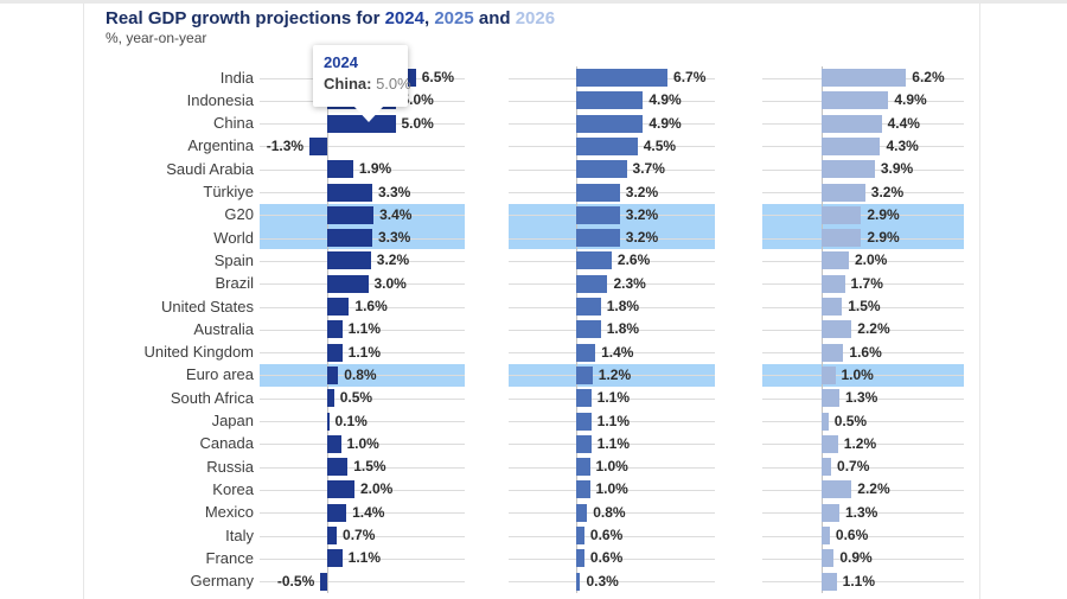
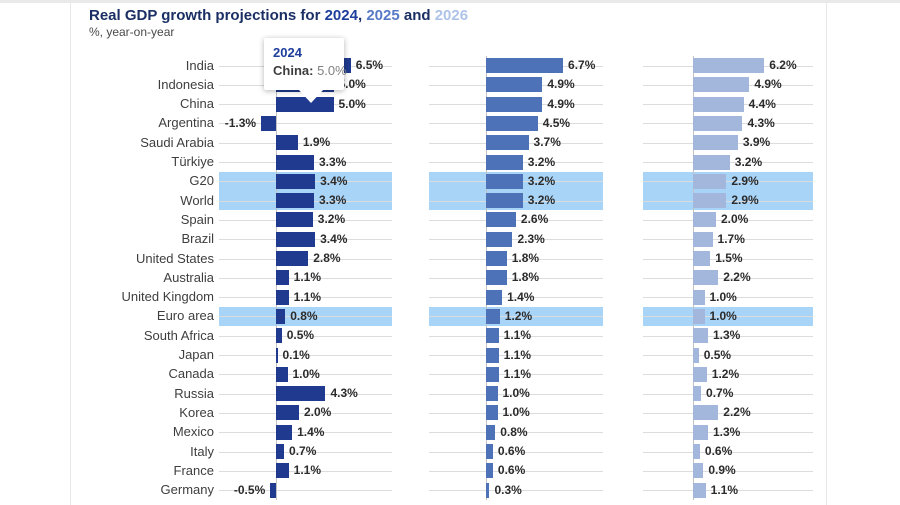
2024/Brazil: 3.0% -> 3.4%
2024/United States: 1.6% -> 2.8%
2026/United Kingdom: 1.6% -> 1.0%
2024/Russia: 1.5% -> 4.3%
